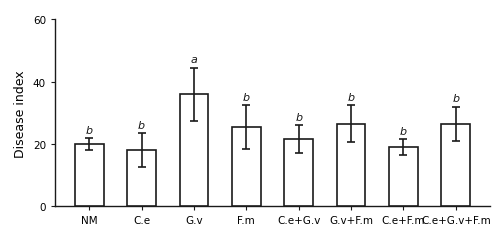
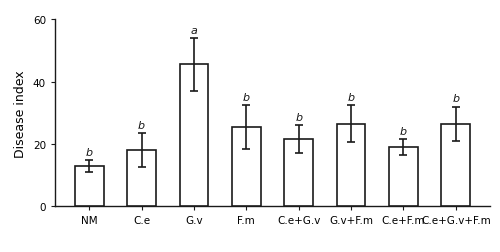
NM: 20.0 -> 13.0
G.v: 36.0 -> 45.5
